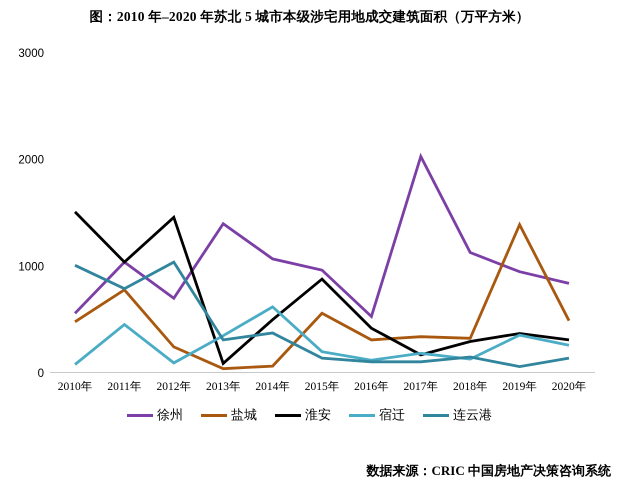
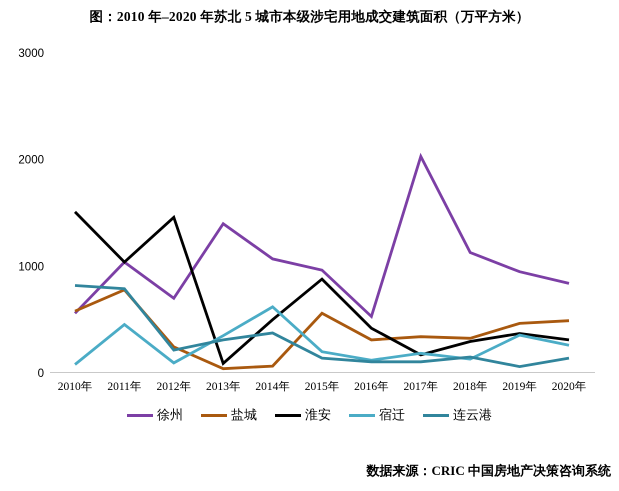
盐城/2010年: 480 -> 580
连云港/2010年: 1010 -> 820
连云港/2012年: 1040 -> 220
盐城/2019年: 1390 -> 460
